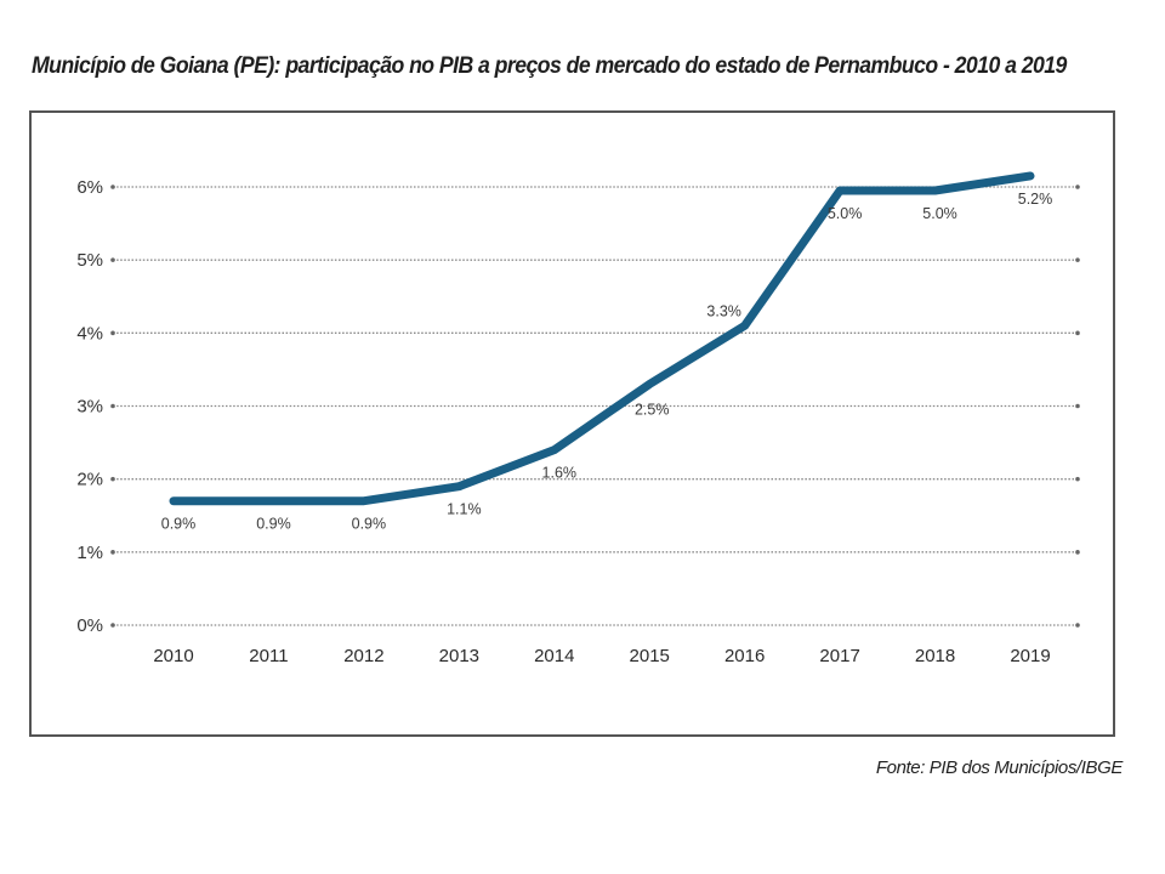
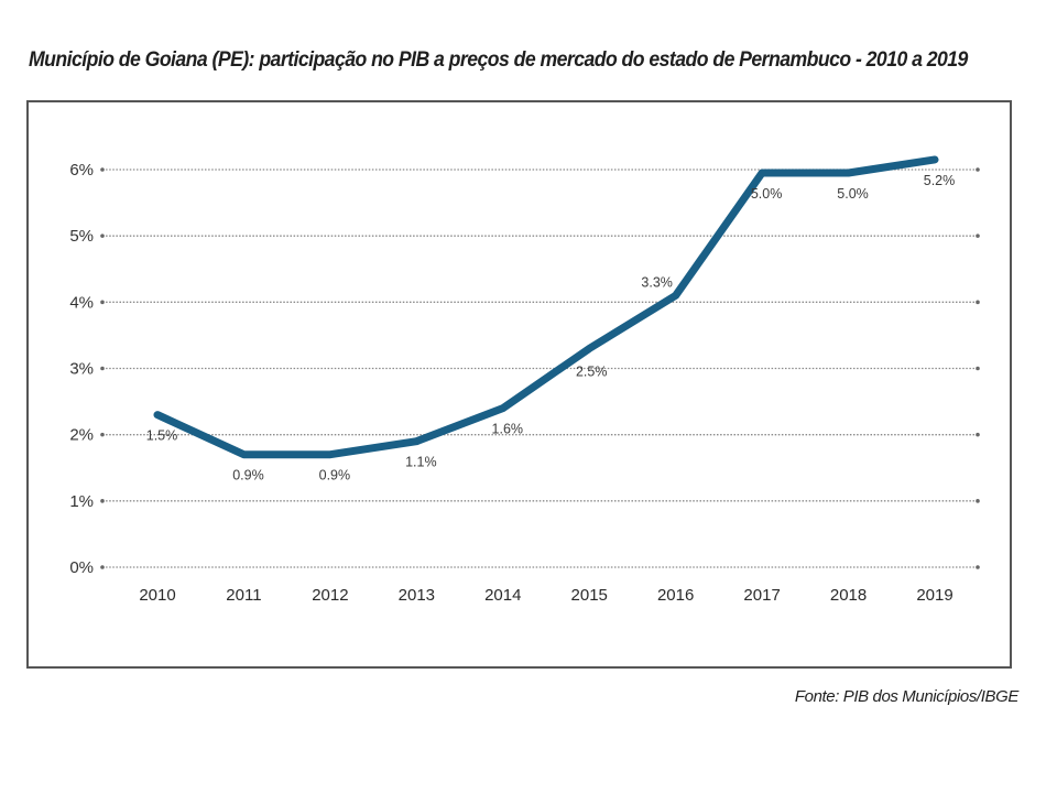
2010: 0.9% -> 1.5%
